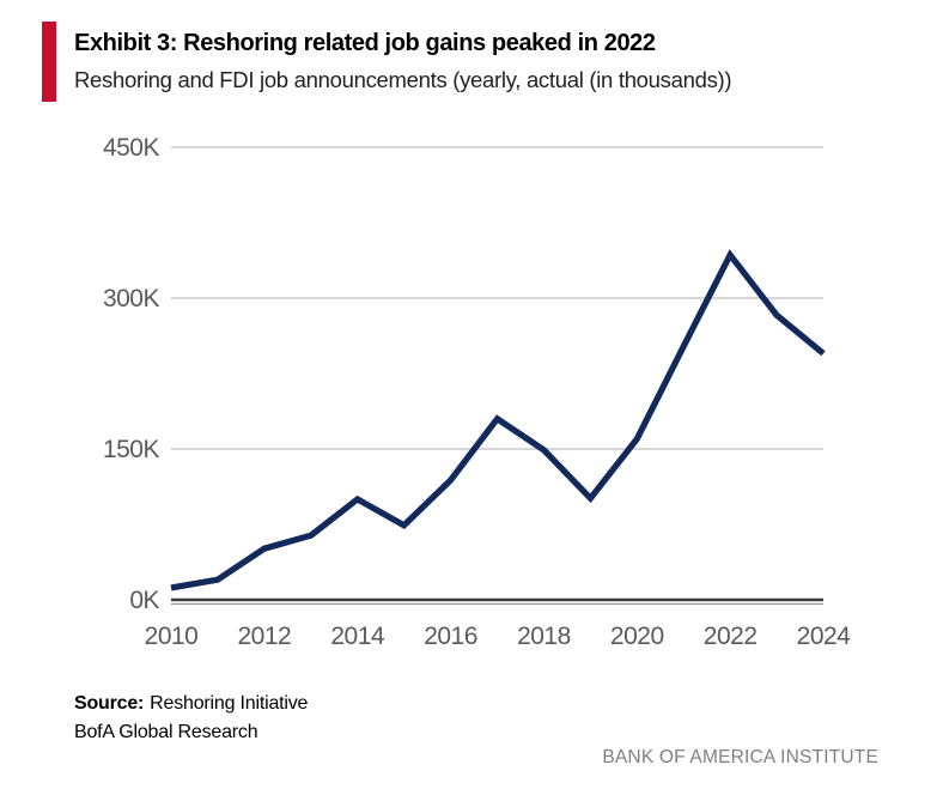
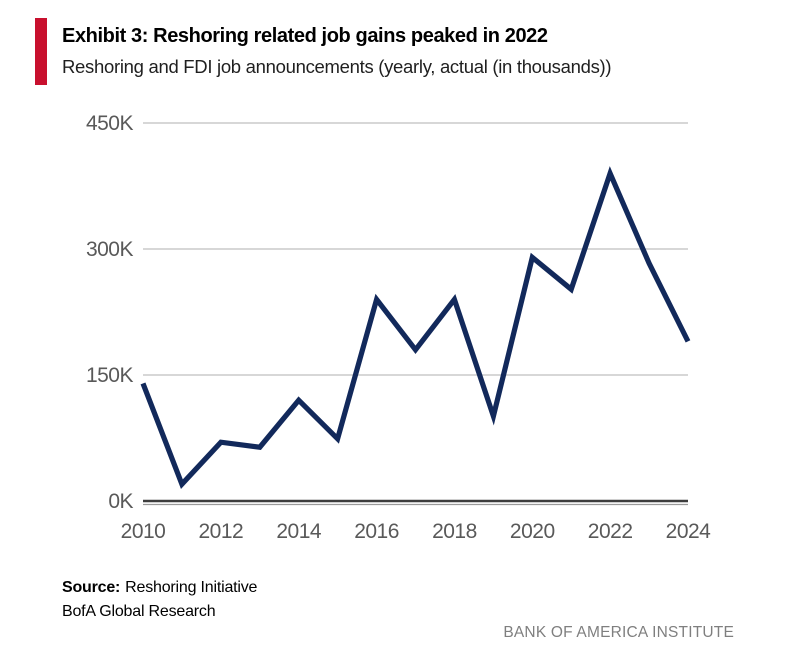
2010: 10K -> 140K
2012: 50K -> 70K
2014: 100K -> 120K
2016: 120K -> 240K
2018: 150K -> 240K
2020: 160K -> 290K
2022: 340K -> 390K
2024: 240K -> 190K
